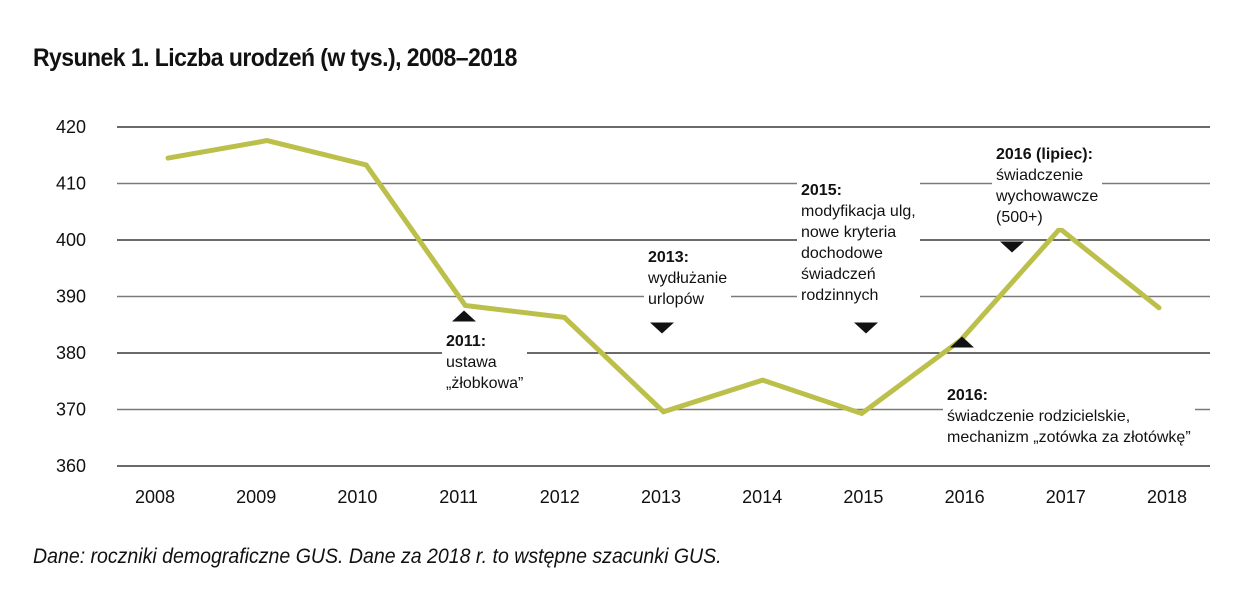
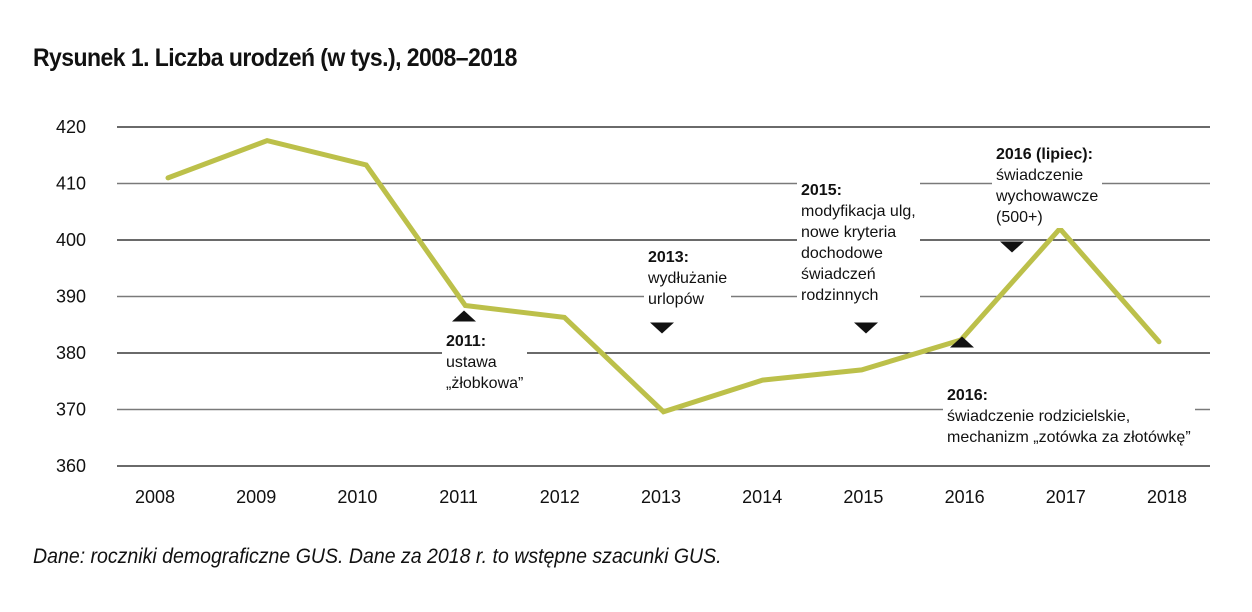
2008: 414 -> 411
2015: 369 -> 377
2018: 388 -> 382
